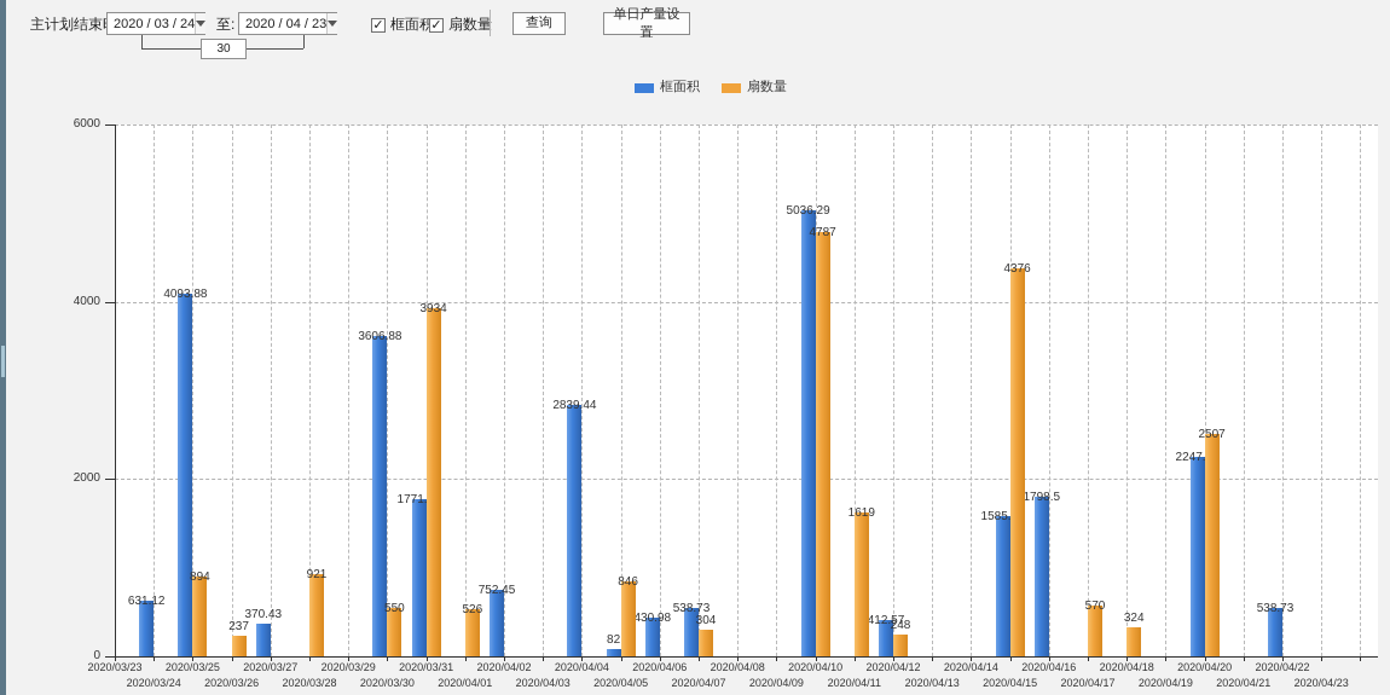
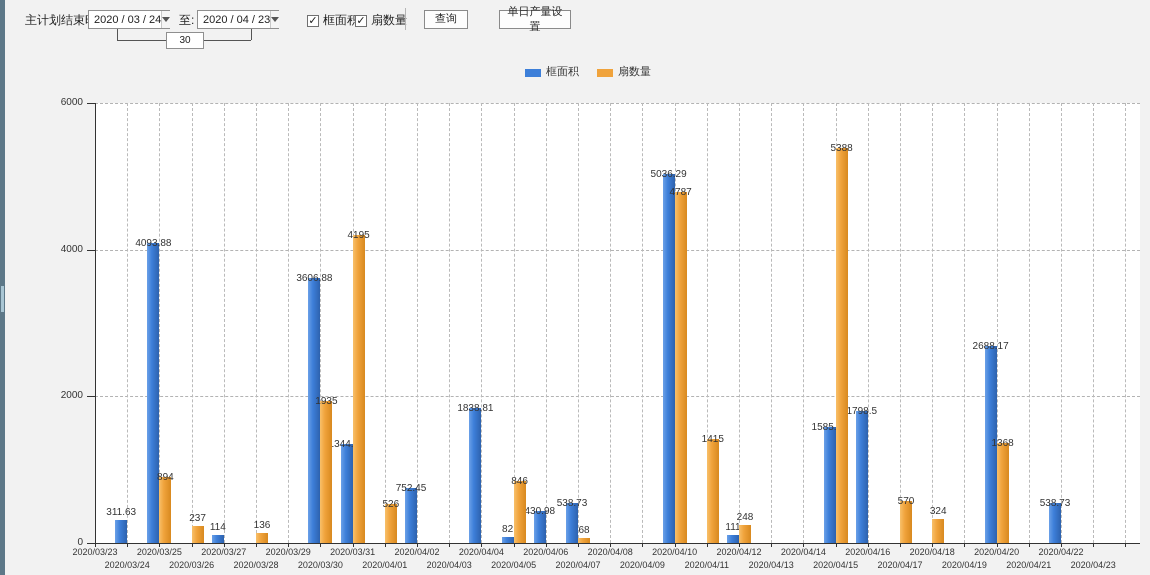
框面积/2020/03/24: 631.12 -> 311.63
框面积/2020/03/27: 370.43 -> 114
扇数量/2020/03/28: 921 -> 136
扇数量/2020/03/30: 550 -> 1935
框面积/2020/03/31: 1771.22 -> 1344.95
扇数量/2020/03/31: 3934 -> 4195
框面积/2020/04/04: 2839.44 -> 1838.81
扇数量/2020/04/07: 304 -> 68
扇数量/2020/04/11: 1619 -> 1415
框面积/2020/04/12: 412.57 -> 111
扇数量/2020/04/15: 4376 -> 5388
框面积/2020/04/20: 2247.53 -> 2688.17
扇数量/2020/04/20: 2507 -> 1368
